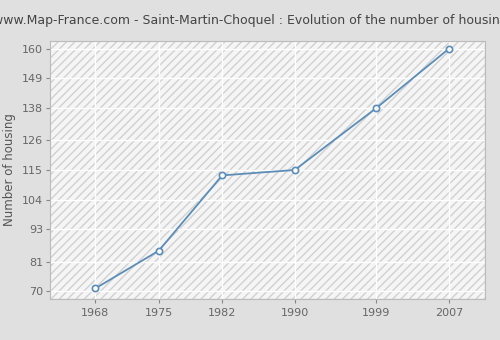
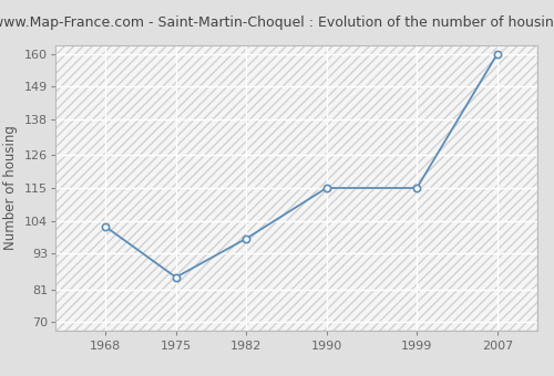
1968: 71 -> 102
1982: 113 -> 98
1999: 138 -> 115
